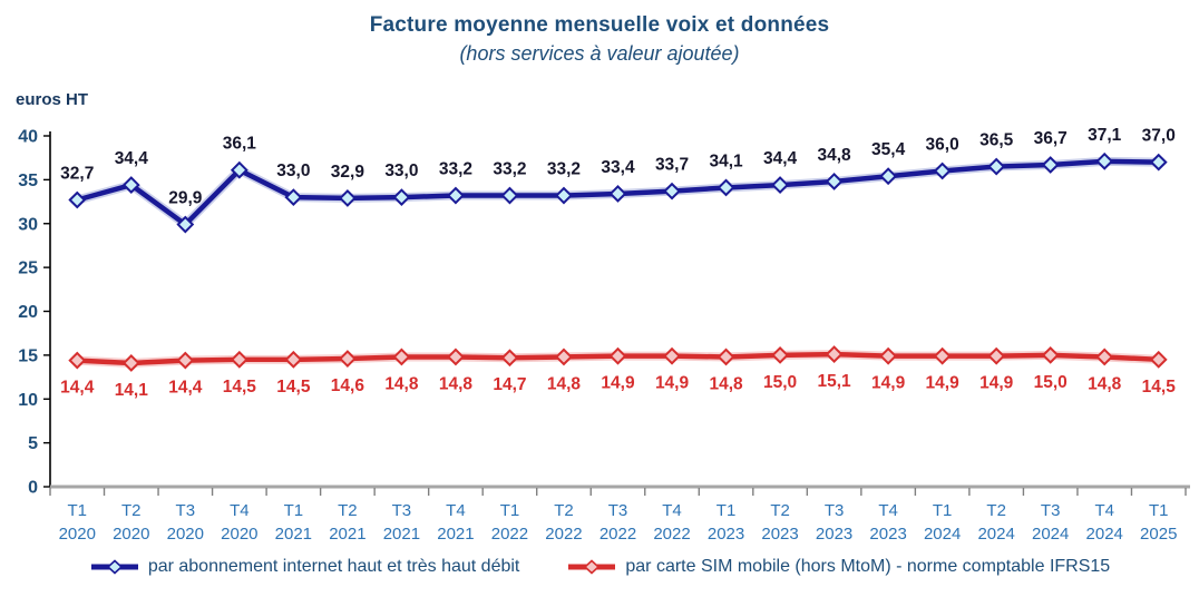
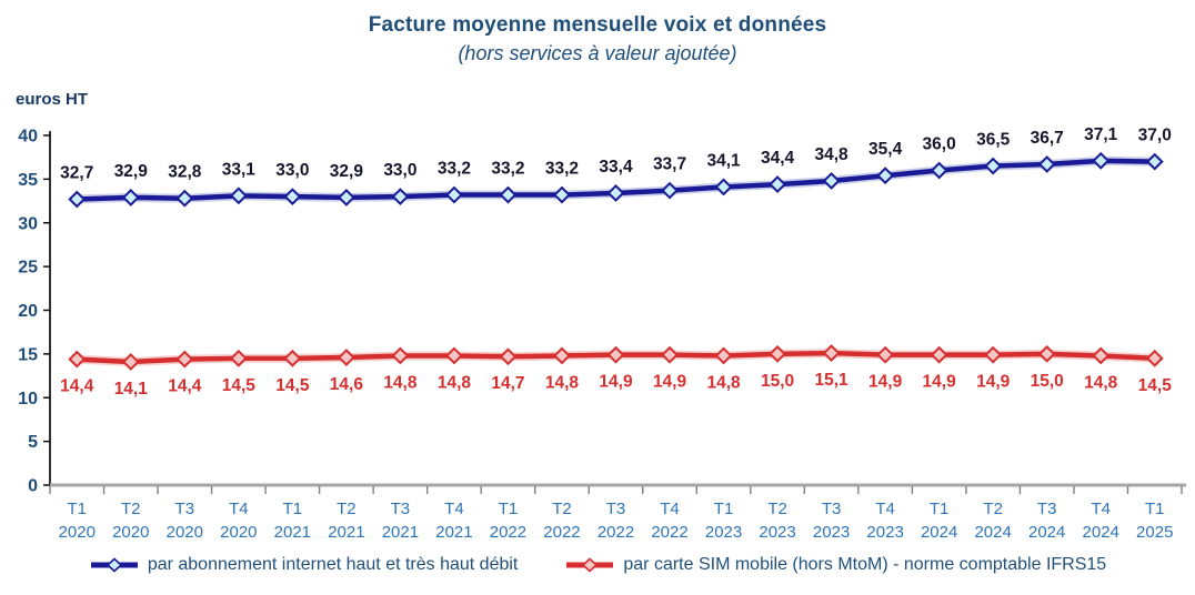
par abonnement internet haut et très haut débit/T2 2020: 34,4 -> 32,9
par abonnement internet haut et très haut débit/T3 2020: 29,9 -> 32,8
par abonnement internet haut et très haut débit/T4 2020: 36,1 -> 33,1
